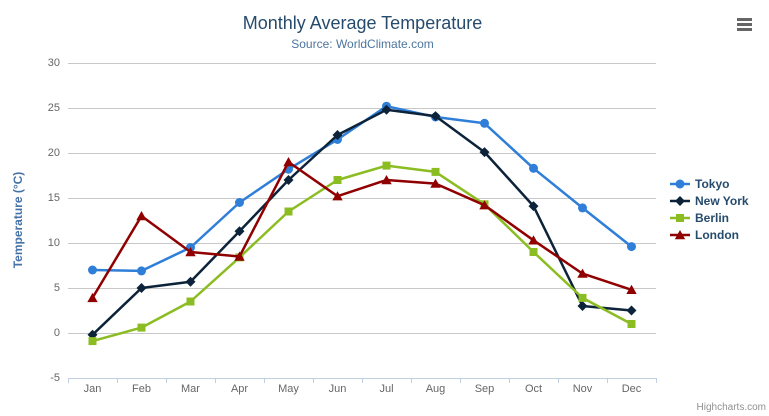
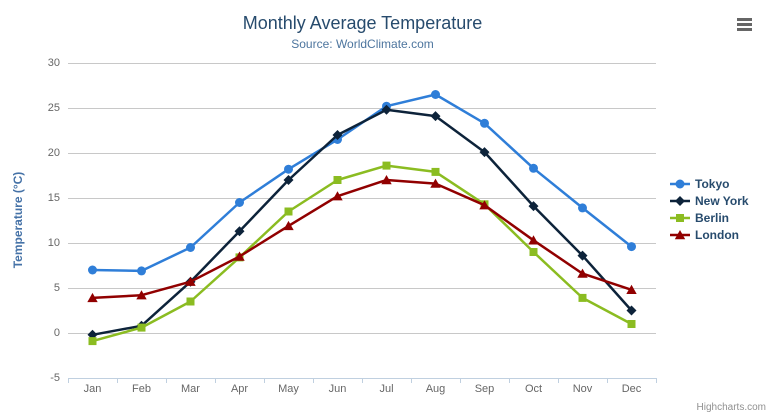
New York/Feb: 5 -> 1
London/Feb: 13 -> 4
London/Mar: 9 -> 6
London/May: 19 -> 12
Tokyo/Aug: 24 -> 26
New York/Nov: 3 -> 9
